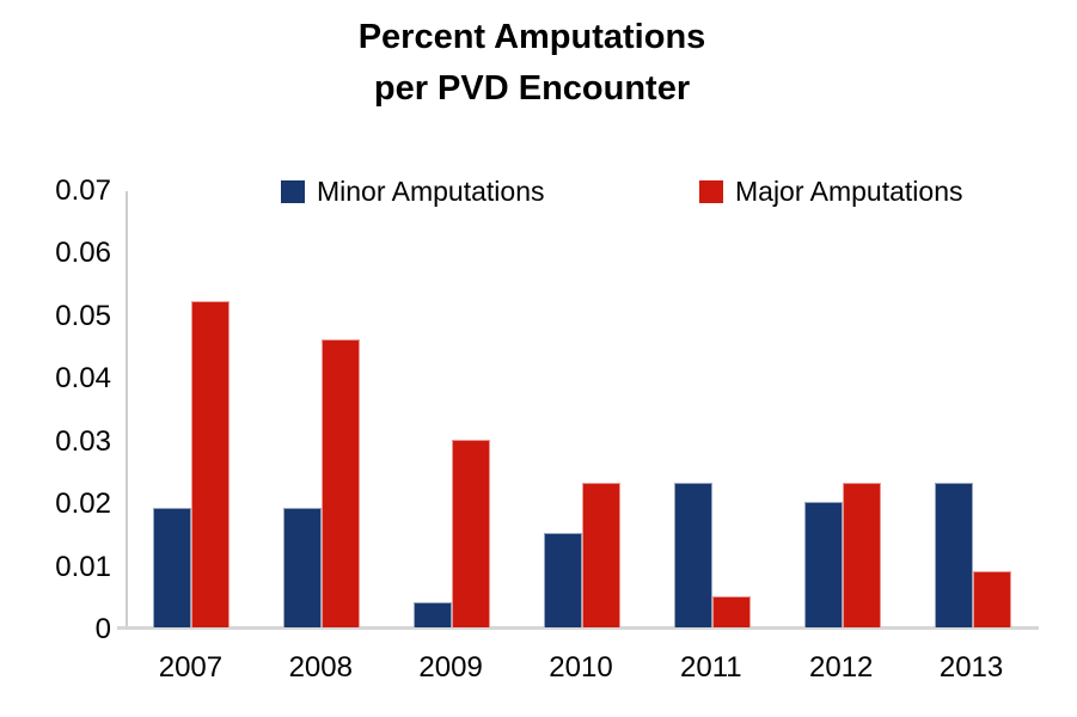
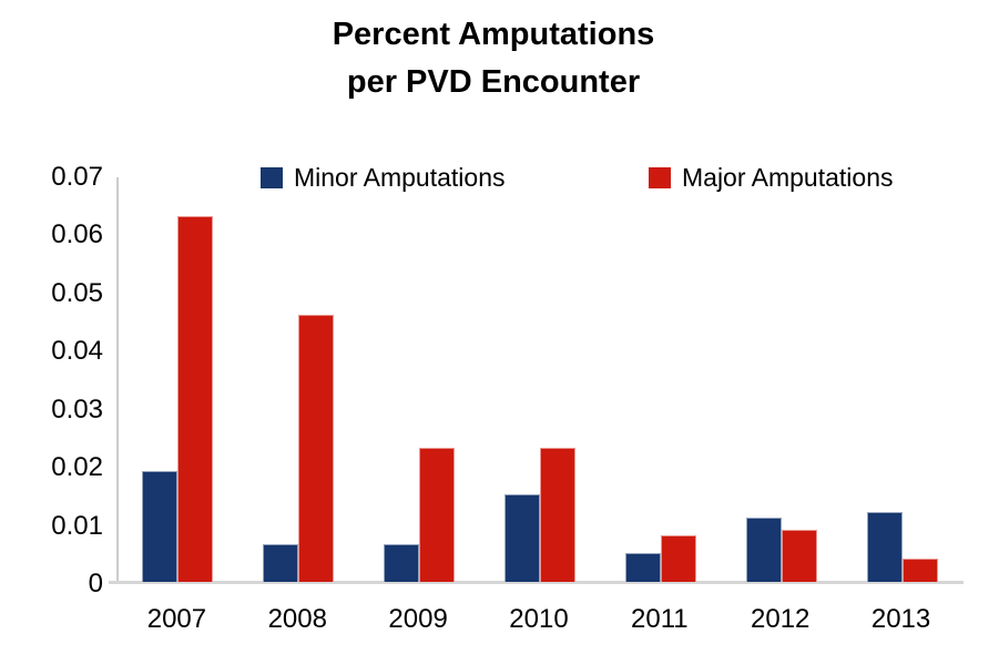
Major Amputations/2007: 0.052 -> 0.063
Minor Amputations/2008: 0.019 -> 0.006
Minor Amputations/2009: 0.004 -> 0.006
Major Amputations/2009: 0.030 -> 0.023
Minor Amputations/2011: 0.023 -> 0.005
Major Amputations/2011: 0.005 -> 0.008
Minor Amputations/2012: 0.020 -> 0.011
Major Amputations/2012: 0.023 -> 0.009
Minor Amputations/2013: 0.023 -> 0.012
Major Amputations/2013: 0.009 -> 0.004
